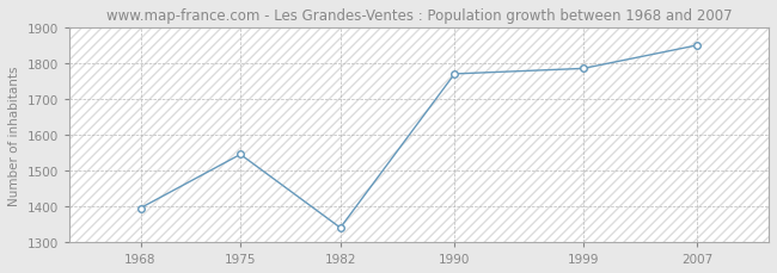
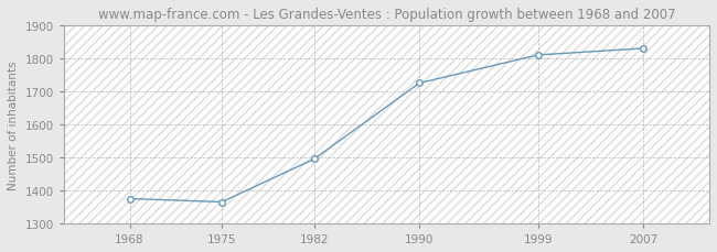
1968: 1395 -> 1375
1975: 1545 -> 1365
1982: 1340 -> 1495
1990: 1770 -> 1725
1999: 1785 -> 1810
2007: 1850 -> 1830
